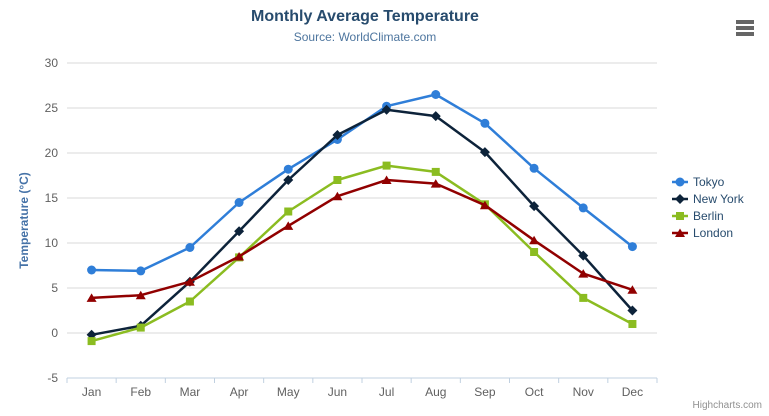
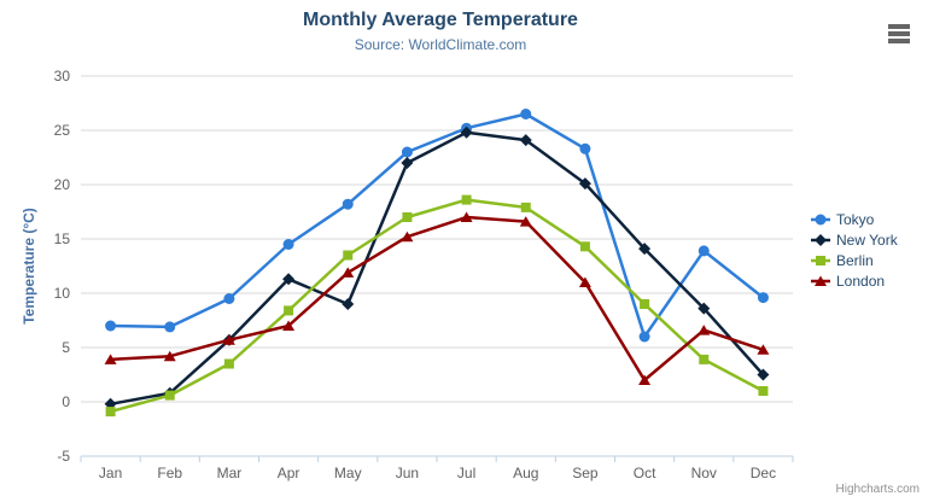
London/Apr: 8 -> 7
New York/May: 17 -> 9
Tokyo/Jun: 22 -> 23
London/Sep: 14 -> 11
Tokyo/Oct: 18 -> 6
London/Oct: 10 -> 2
